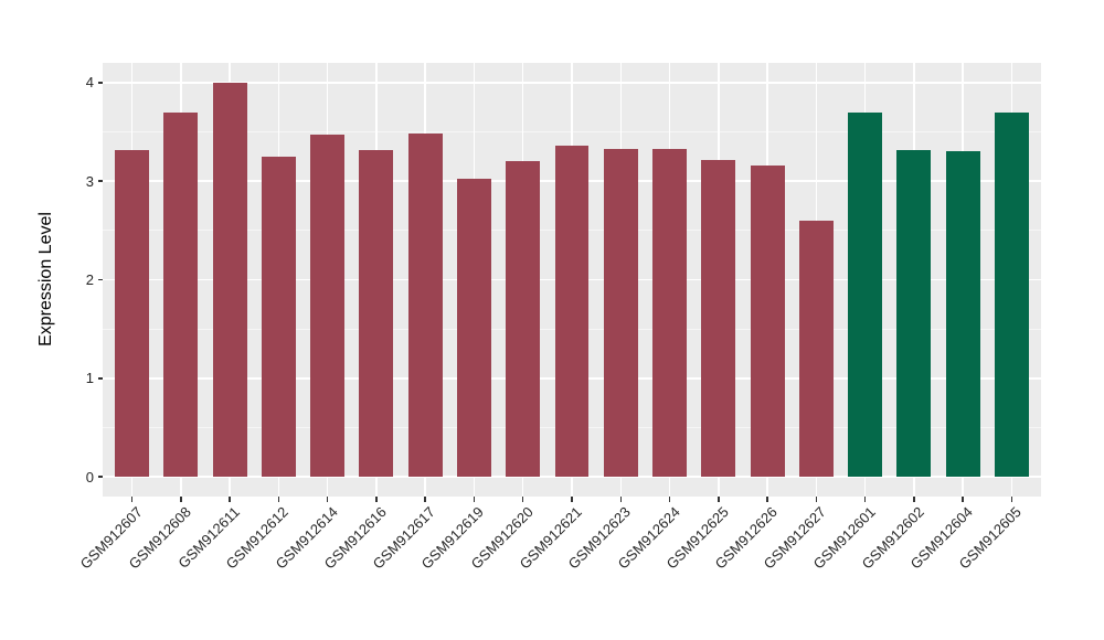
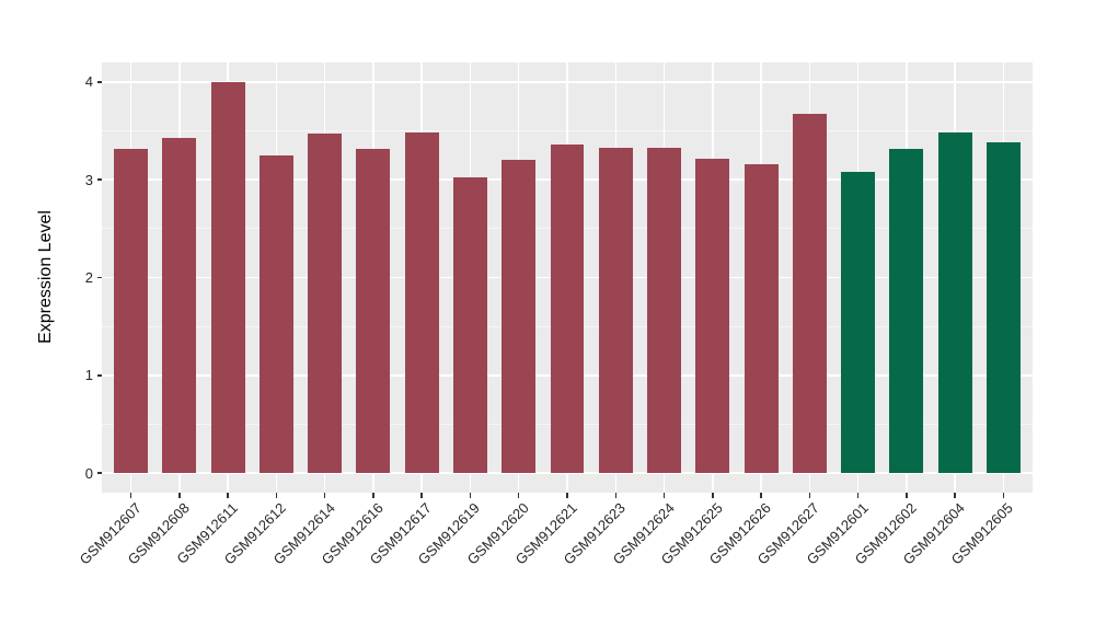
GSM912608: 3.7 -> 3.4
GSM912627: 2.6 -> 3.7
GSM912601: 3.7 -> 3.1
GSM912604: 3.3 -> 3.5
GSM912605: 3.7 -> 3.4
